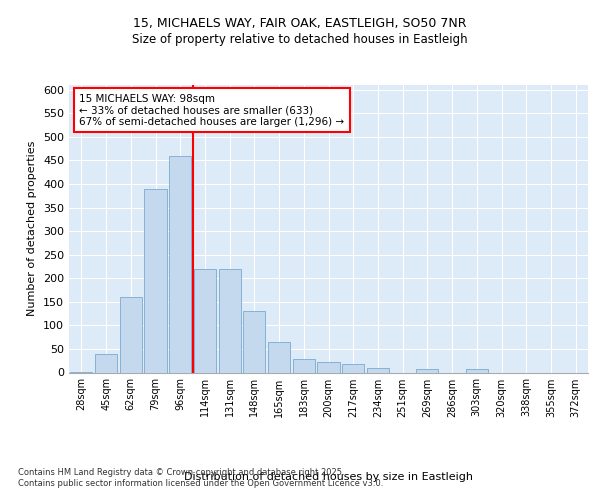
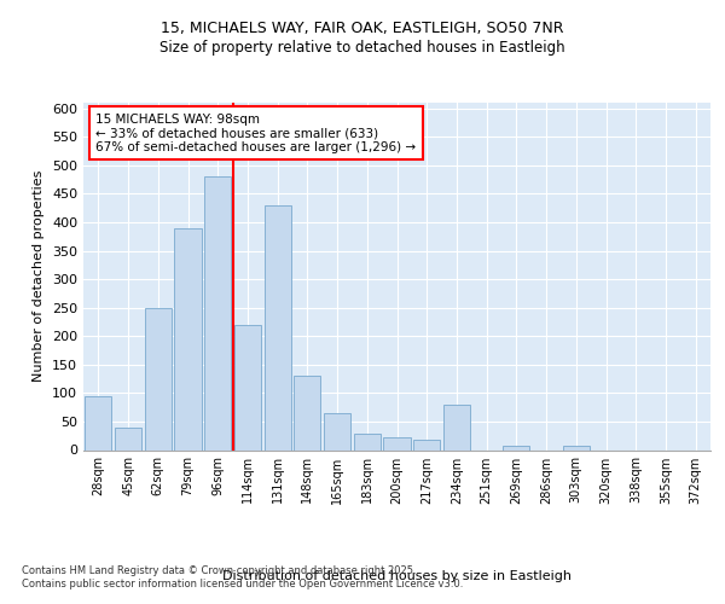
28sqm: 2 -> 95
62sqm: 160 -> 250
96sqm: 460 -> 480
131sqm: 220 -> 430
234sqm: 10 -> 80
